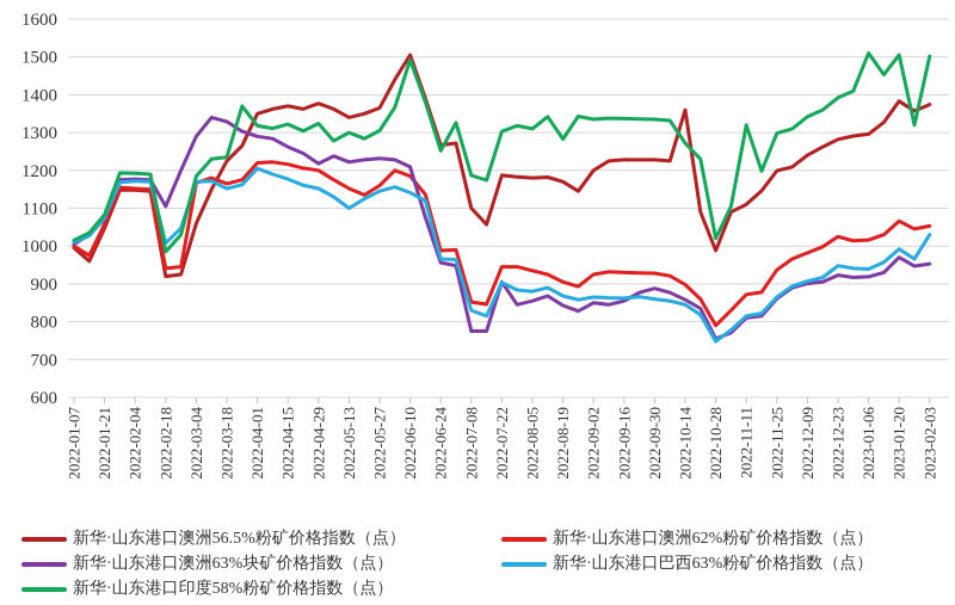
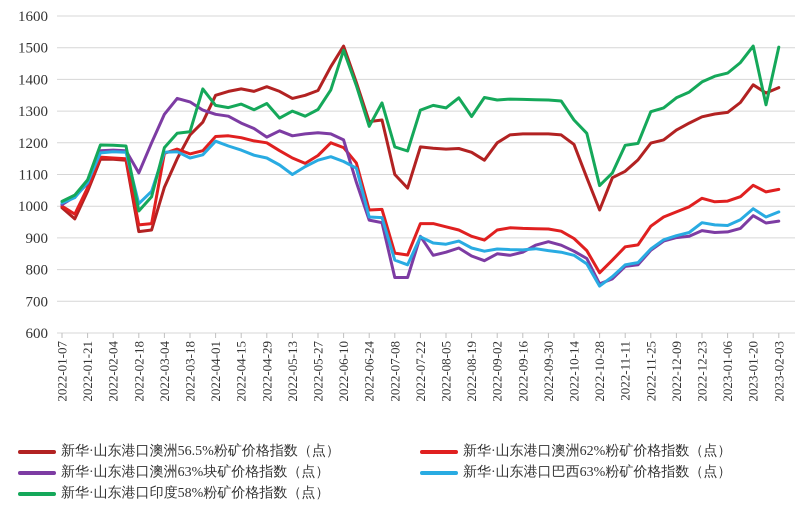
新华·山东港口澳洲56.5%粉矿价格指数（点）/2022-10-14: 1360 -> 1200
新华·山东港口印度58%粉矿价格指数（点）/2022-10-28: 1020 -> 1060
新华·山东港口印度58%粉矿价格指数（点）/2022-11-11: 1320 -> 1190
新华·山东港口印度58%粉矿价格指数（点）/2023-01-06: 1510 -> 1420
新华·山东港口巴西63%粉矿价格指数（点）/2023-02-03: 1030 -> 980
